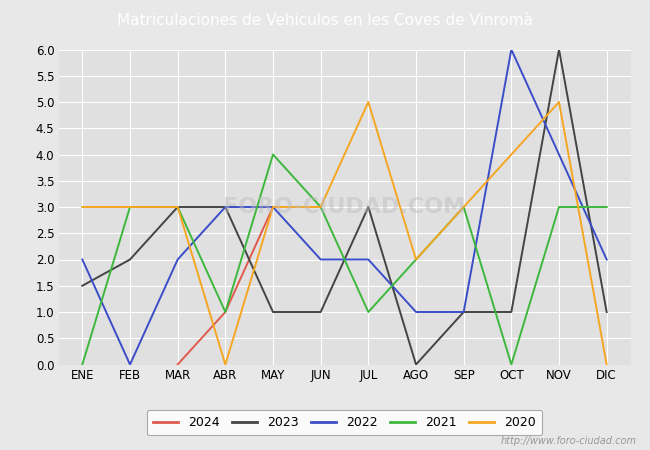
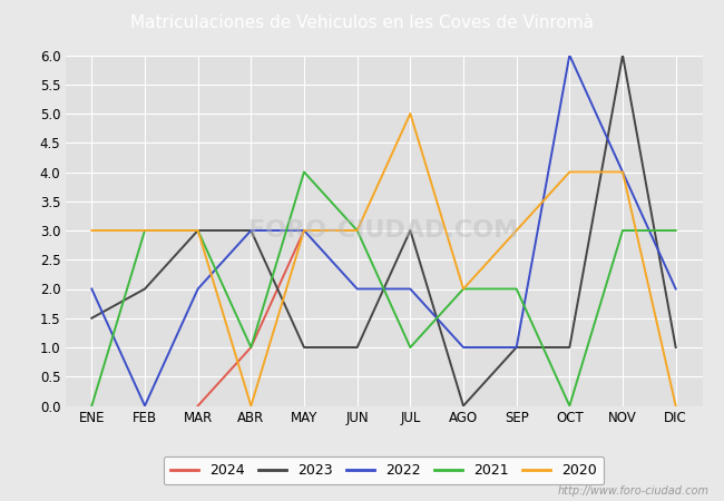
2021/SEP: 3 -> 2
2020/NOV: 5 -> 4
